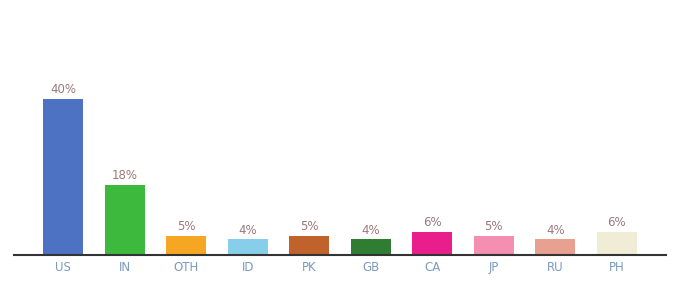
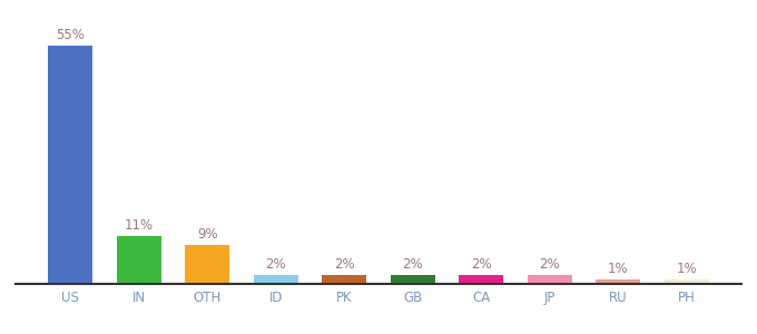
US: 40% -> 55%
IN: 18% -> 11%
OTH: 5% -> 9%
ID: 4% -> 2%
PK: 5% -> 2%
GB: 4% -> 2%
CA: 6% -> 2%
JP: 5% -> 2%
RU: 4% -> 1%
PH: 6% -> 1%
